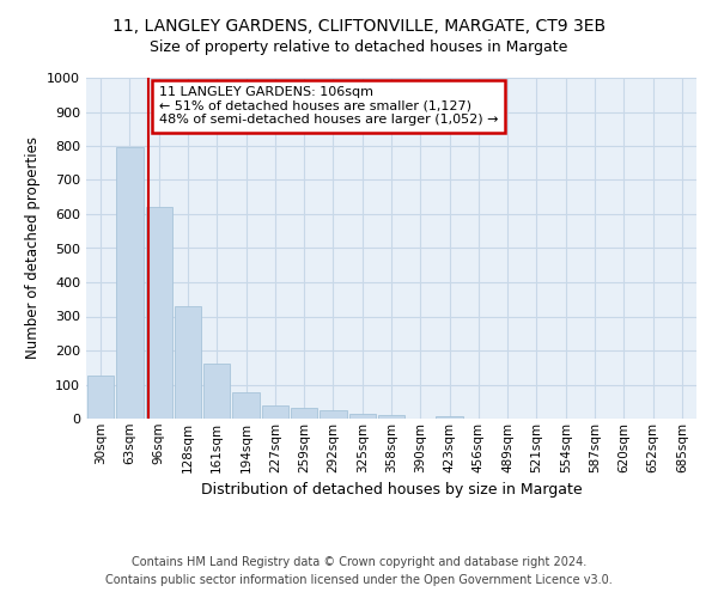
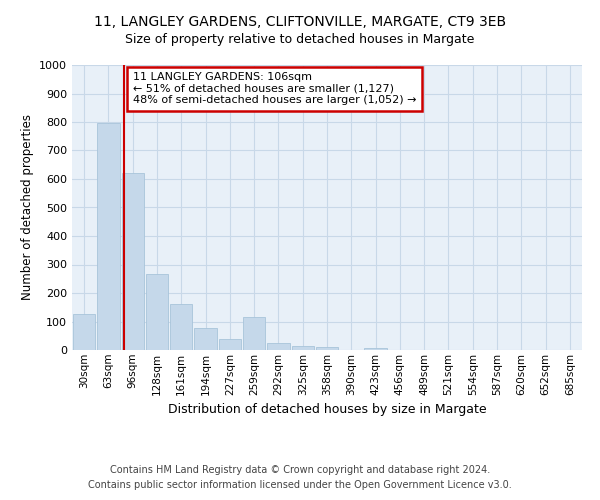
128sqm: 330 -> 265
259sqm: 30 -> 115
